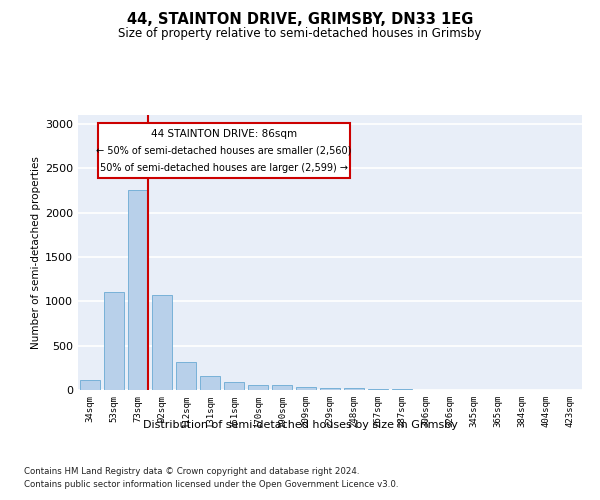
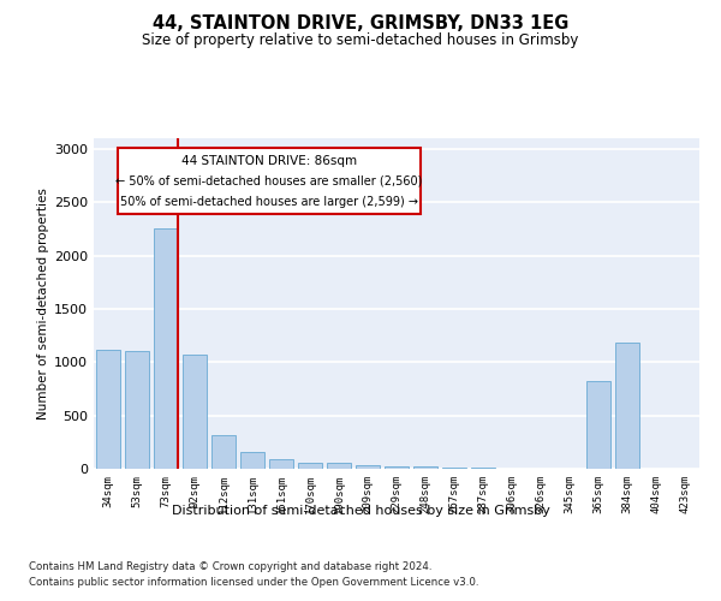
34sqm: 110 -> 1120
365sqm: 0 -> 820
384sqm: 0 -> 1180
